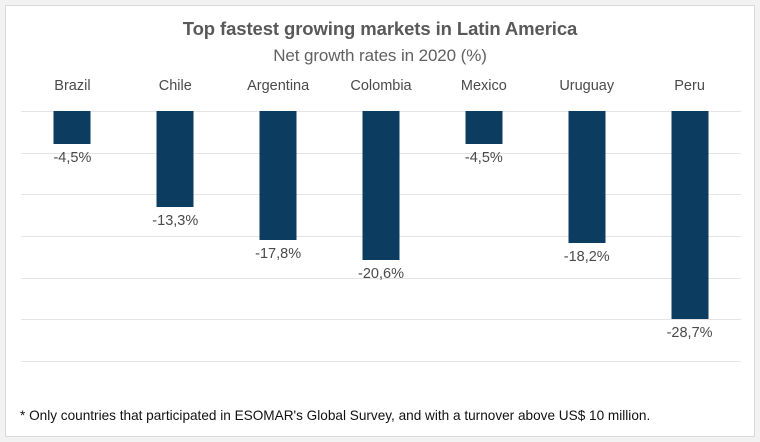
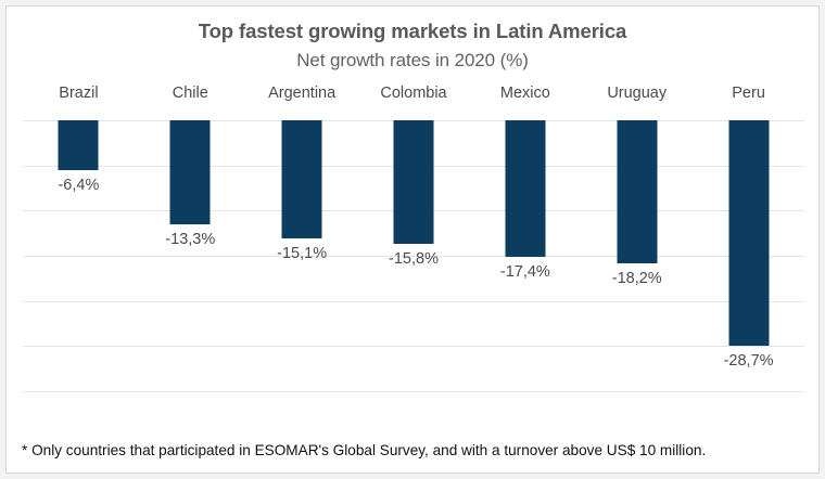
Brazil: -4,5% -> -6,4%
Argentina: -17,8% -> -15,1%
Colombia: -20,6% -> -15,8%
Mexico: -4,5% -> -17,4%
